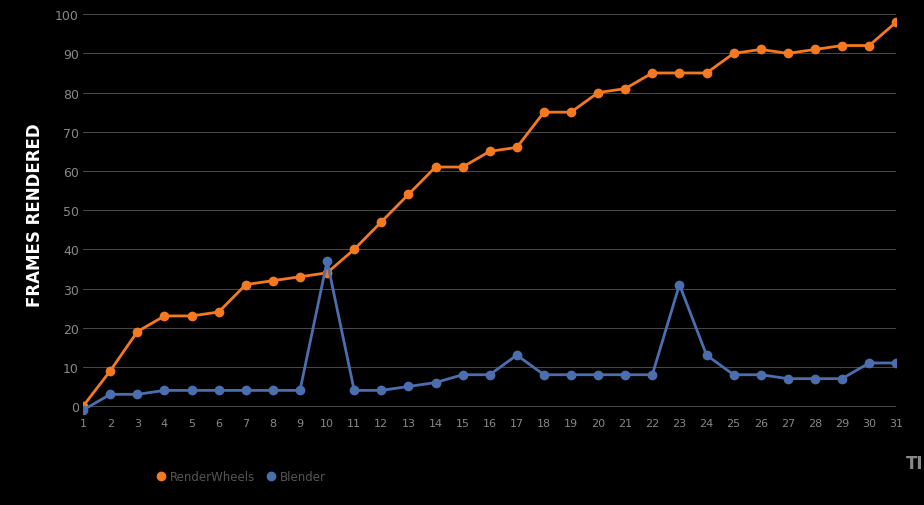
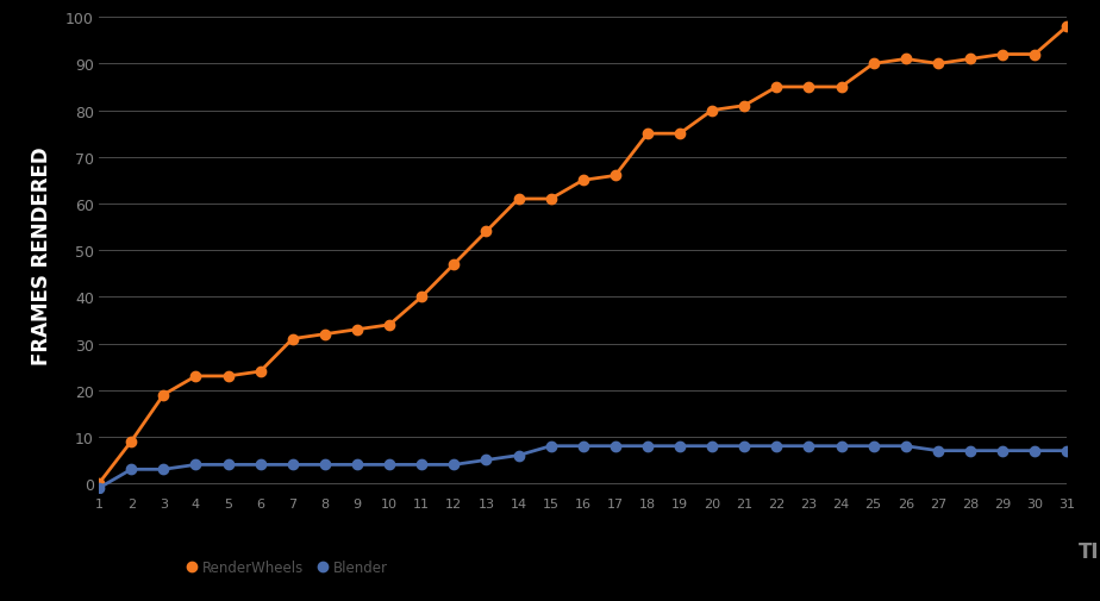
Blender/10: 37 -> 4
Blender/17: 13 -> 8
Blender/23: 31 -> 8
Blender/24: 13 -> 8
Blender/30: 11 -> 7
Blender/31: 11 -> 7
